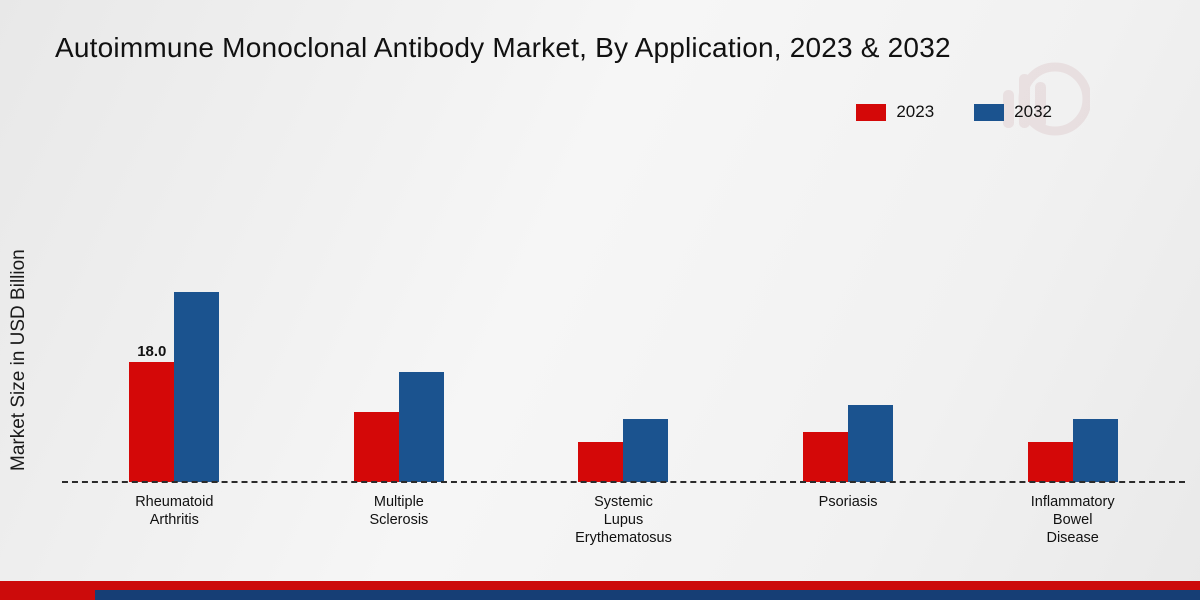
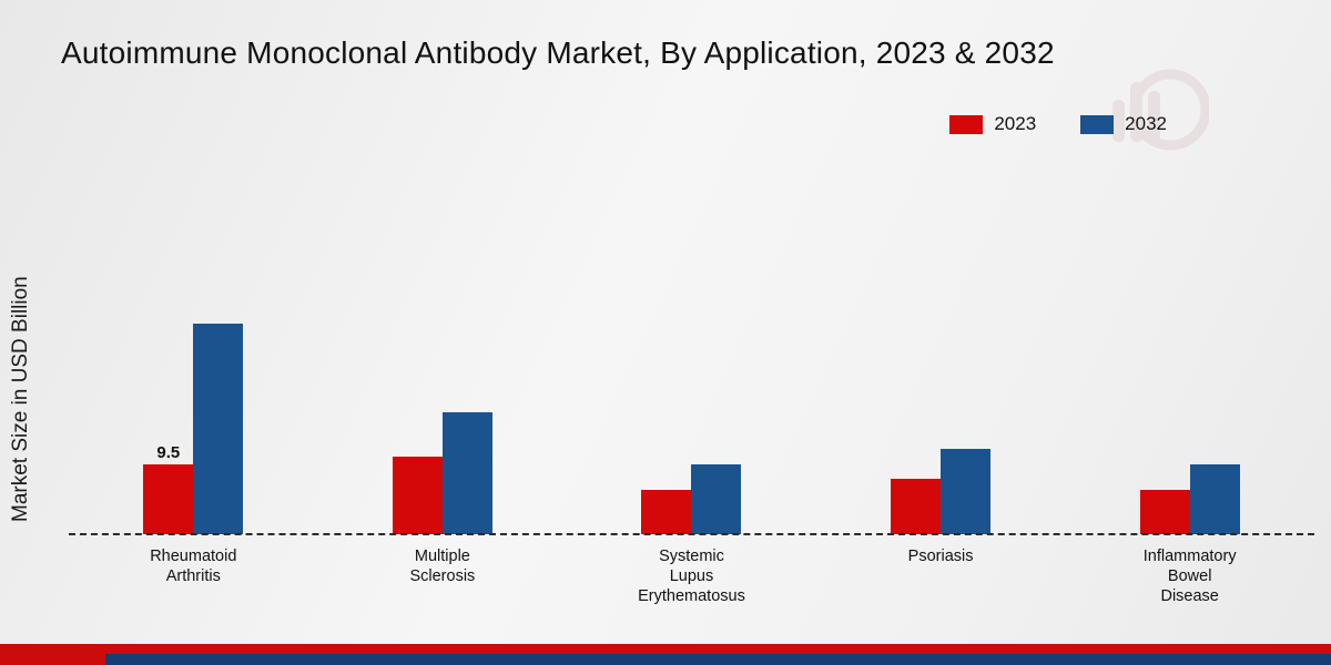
2023/Rheumatoid Arthritis: 18.0 -> 9.5
